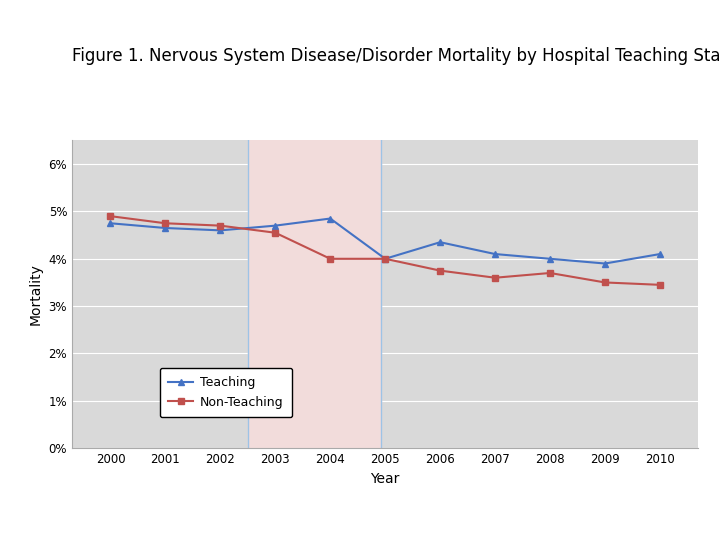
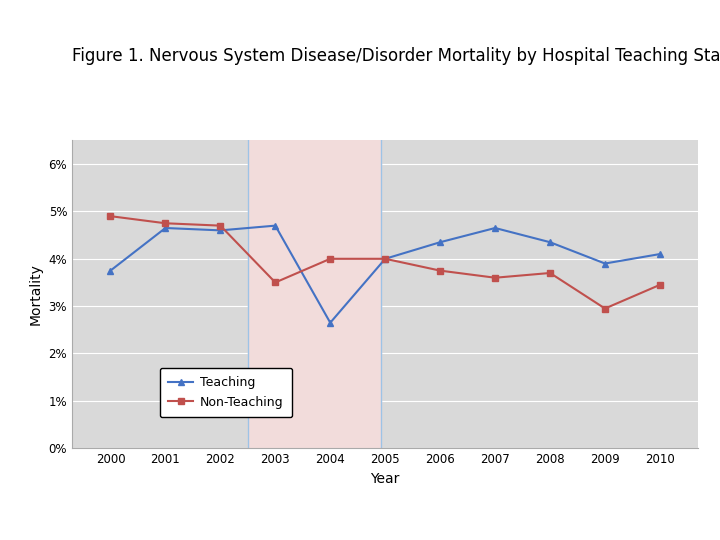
Teaching/2000: 4.75% -> 3.75%
Non-Teaching/2003: 4.55% -> 3.50%
Teaching/2004: 4.85% -> 2.65%
Teaching/2007: 4.10% -> 4.65%
Teaching/2008: 4.00% -> 4.35%
Non-Teaching/2009: 3.50% -> 2.95%
